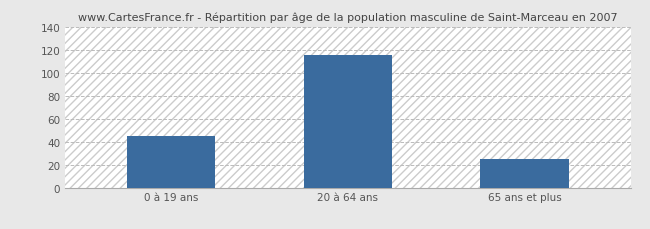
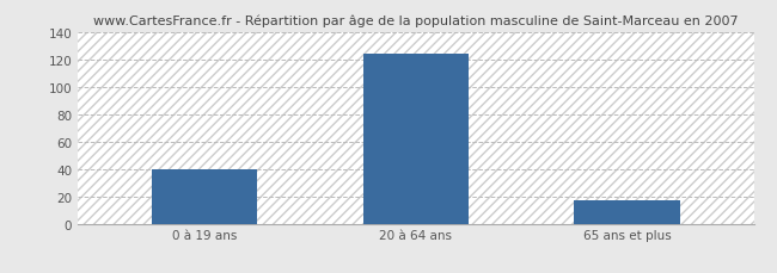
0 à 19 ans: 45 -> 40
20 à 64 ans: 115 -> 124
65 ans et plus: 25 -> 17
